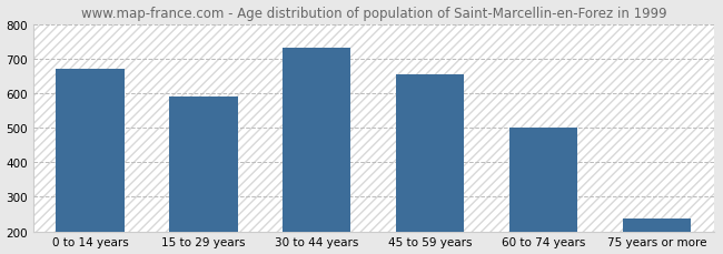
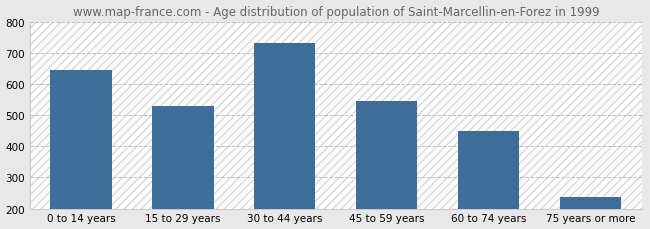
0 to 14 years: 670 -> 645
15 to 29 years: 590 -> 530
45 to 59 years: 655 -> 545
60 to 74 years: 500 -> 450
